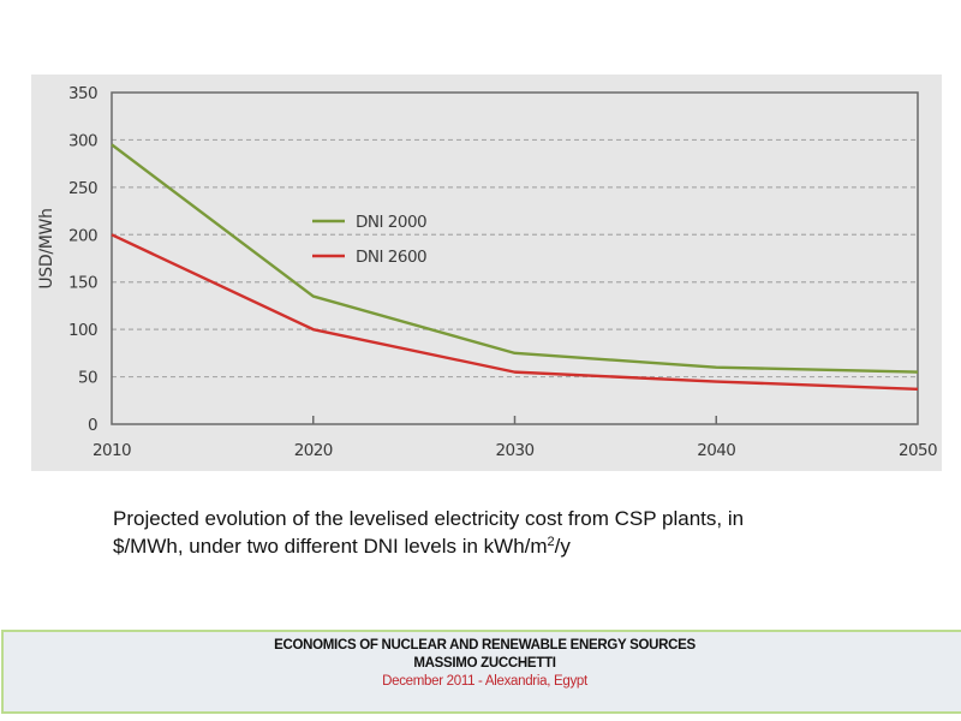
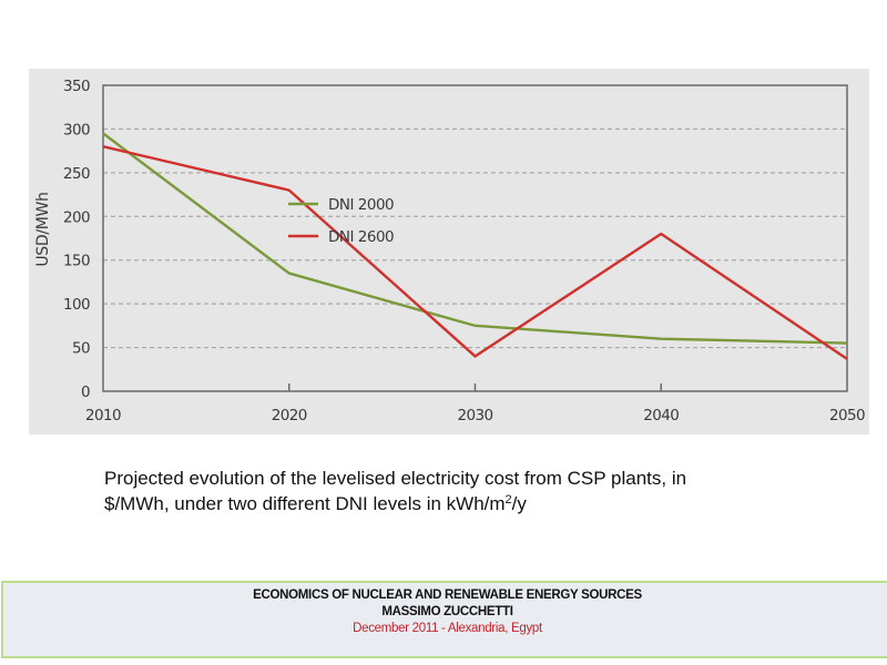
DNI 2600/2010: 200 -> 280
DNI 2600/2020: 100 -> 230
DNI 2600/2030: 60 -> 40
DNI 2600/2040: 40 -> 180
